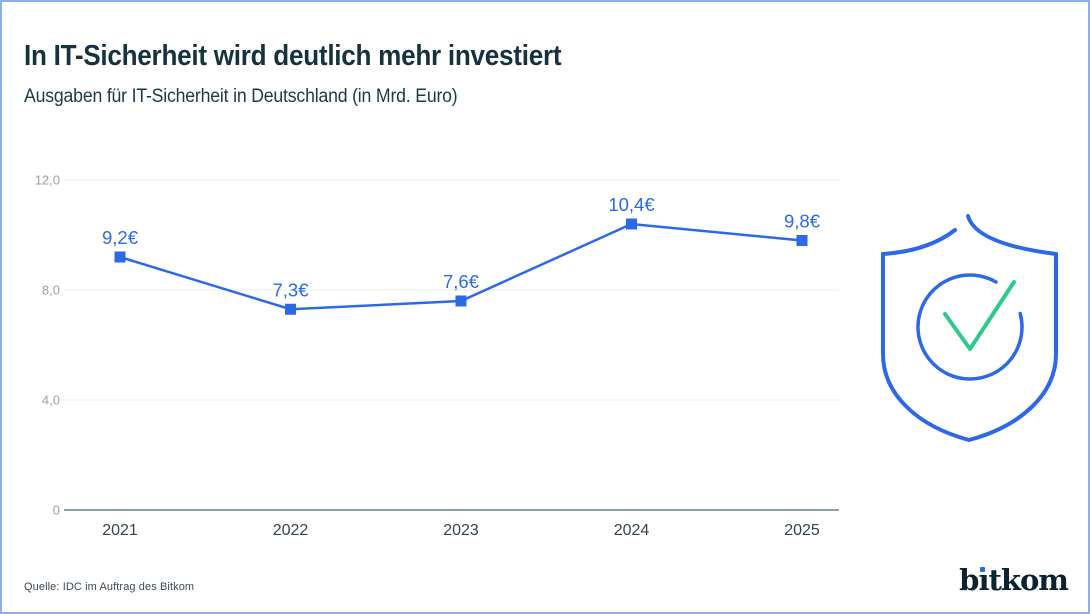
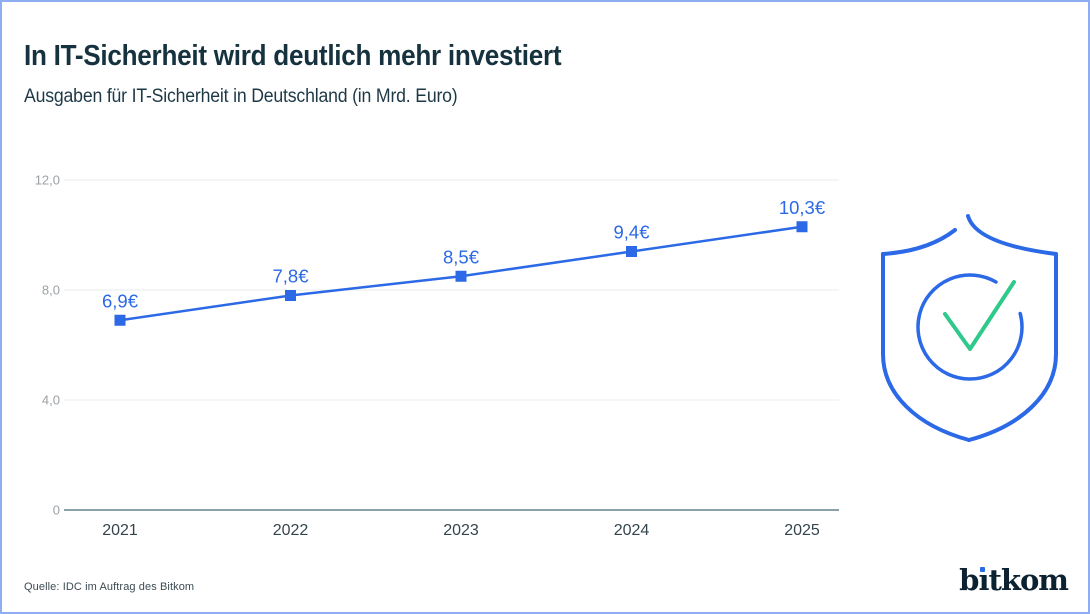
2021: 9,2 -> 6,9
2022: 7,3 -> 7,8
2023: 7,6 -> 8,5
2024: 10,4 -> 9,4
2025: 9,8 -> 10,3
